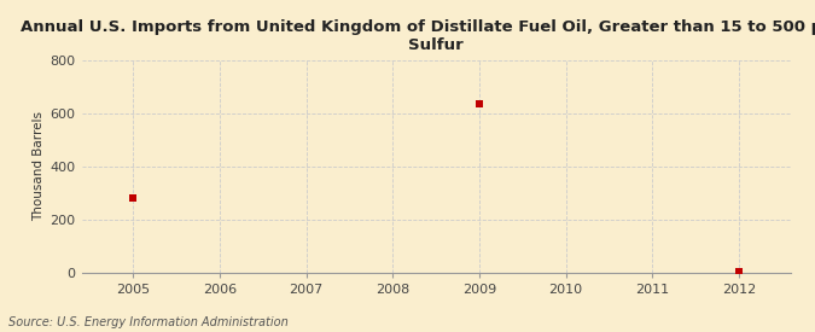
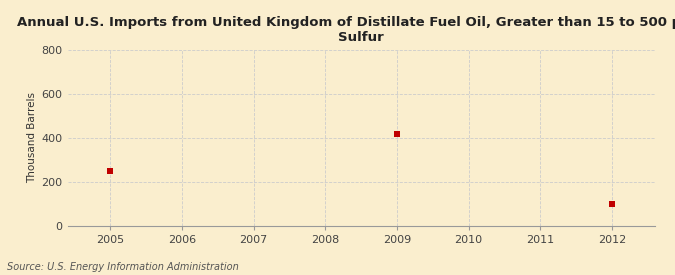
2005: 281 -> 250
2009: 632 -> 415
2012: 4 -> 100
